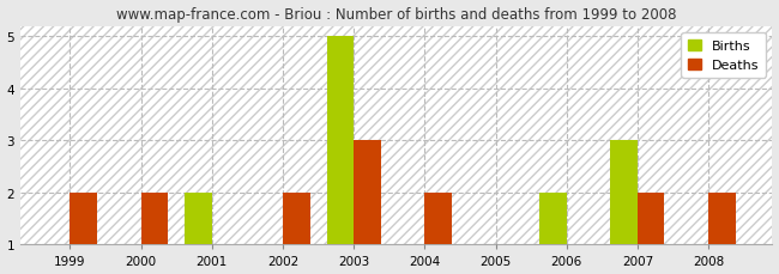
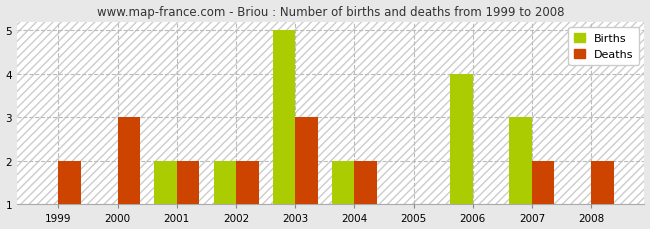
Deaths/2000: 2 -> 3
Deaths/2001: 1 -> 2
Births/2002: 1 -> 2
Births/2004: 1 -> 2
Births/2006: 2 -> 4
